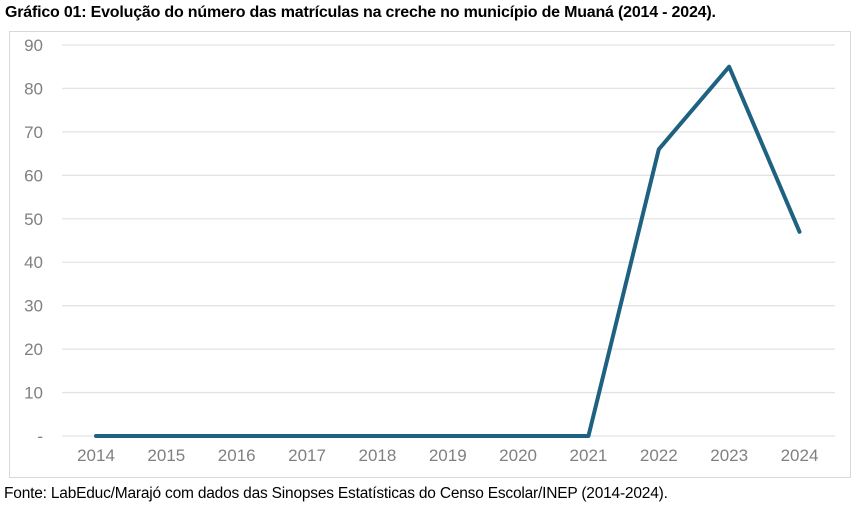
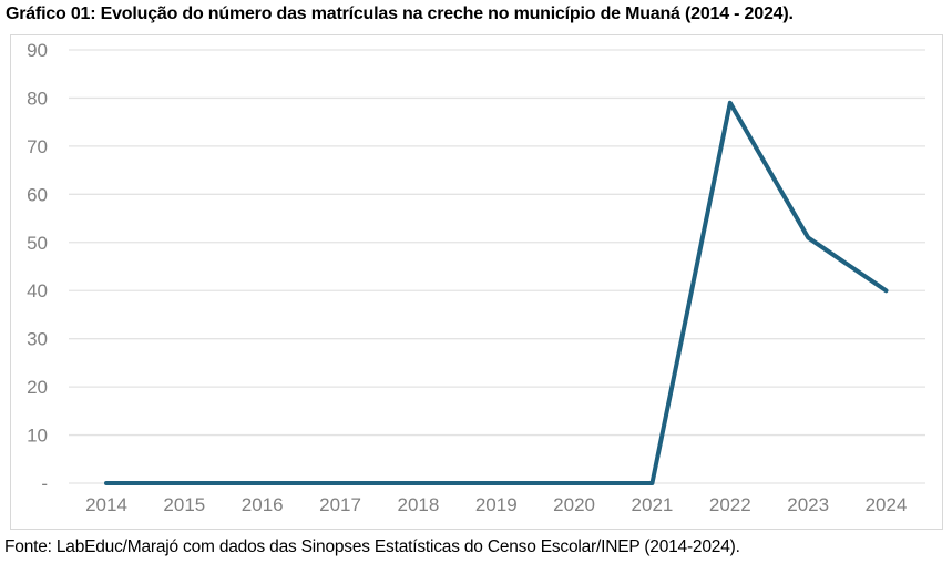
2022: 66 -> 79
2023: 85 -> 51
2024: 47 -> 40
